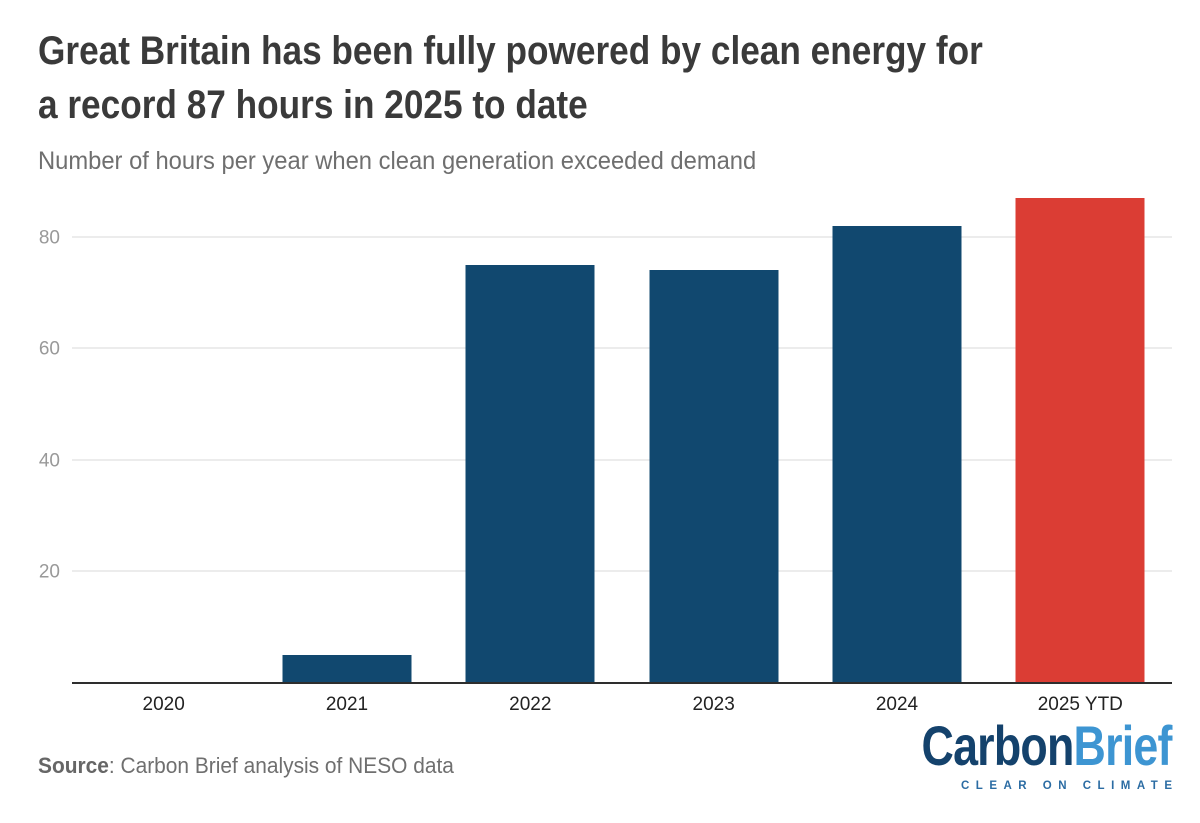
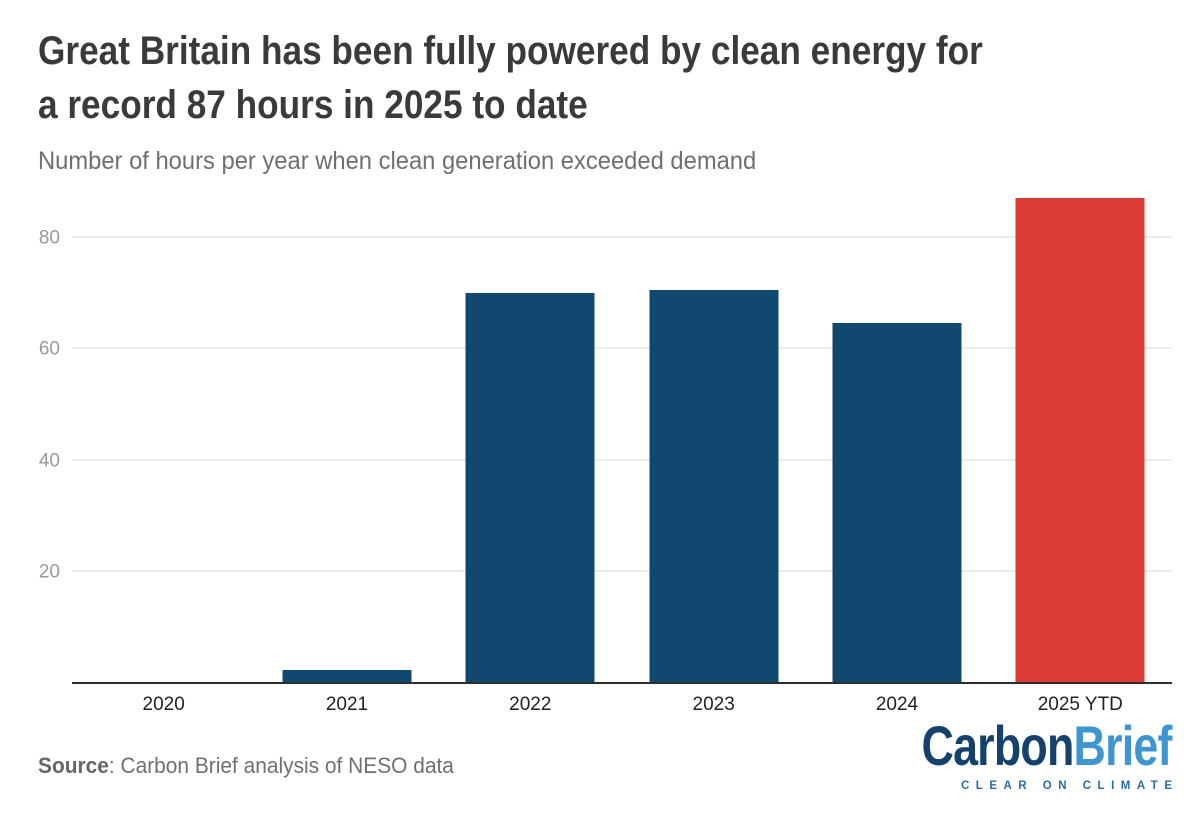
2021: 5 -> 2
2022: 75 -> 70
2023: 74 -> 70
2024: 82 -> 64
